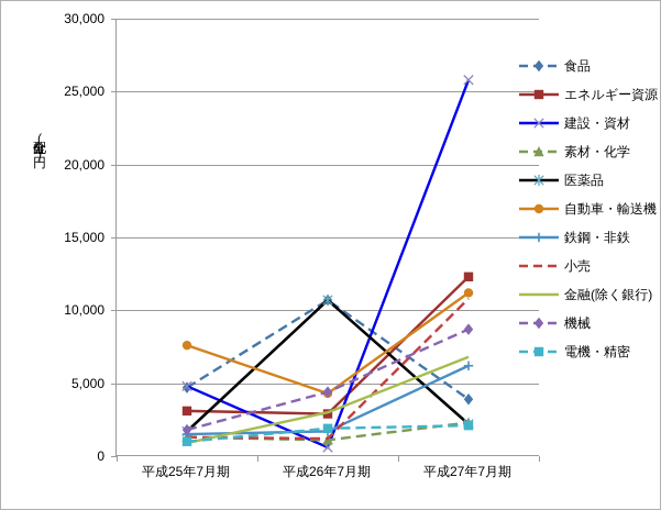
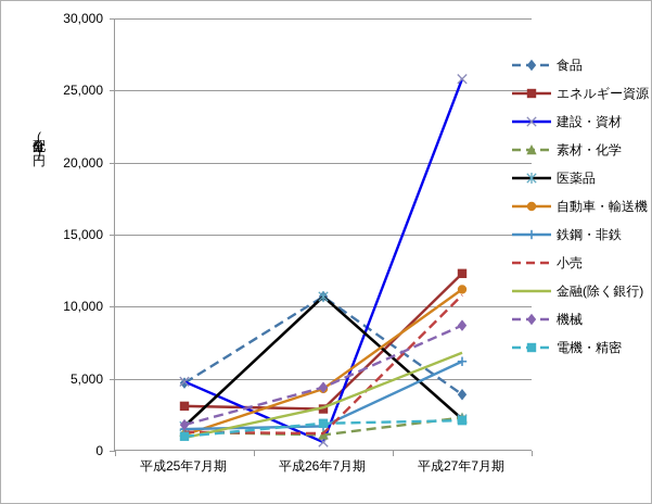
自動車・輸送機/平成25年7月期: 7600 -> 1100
